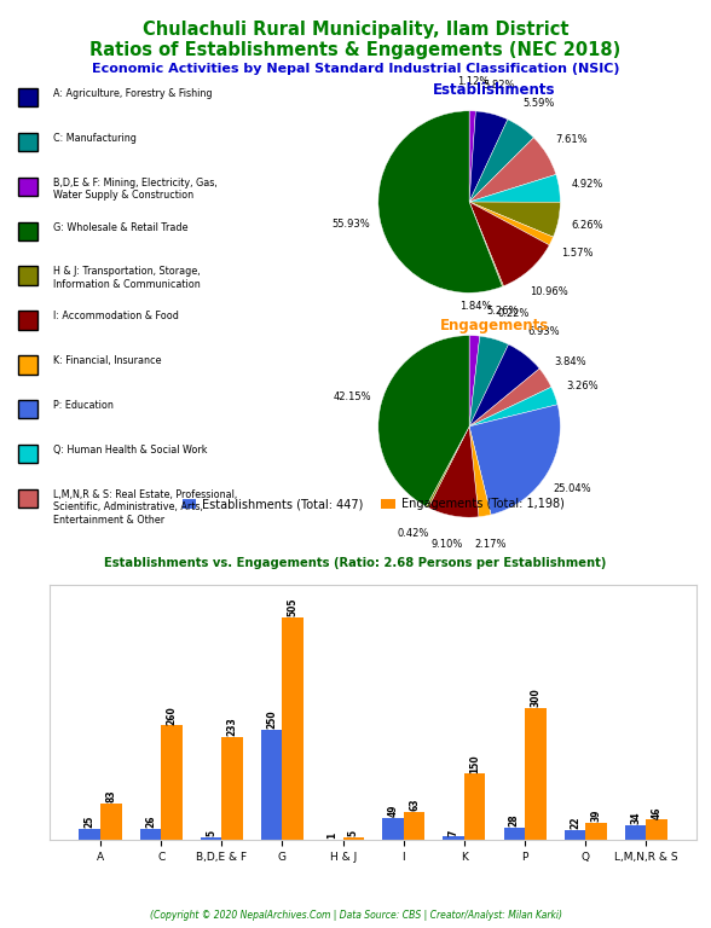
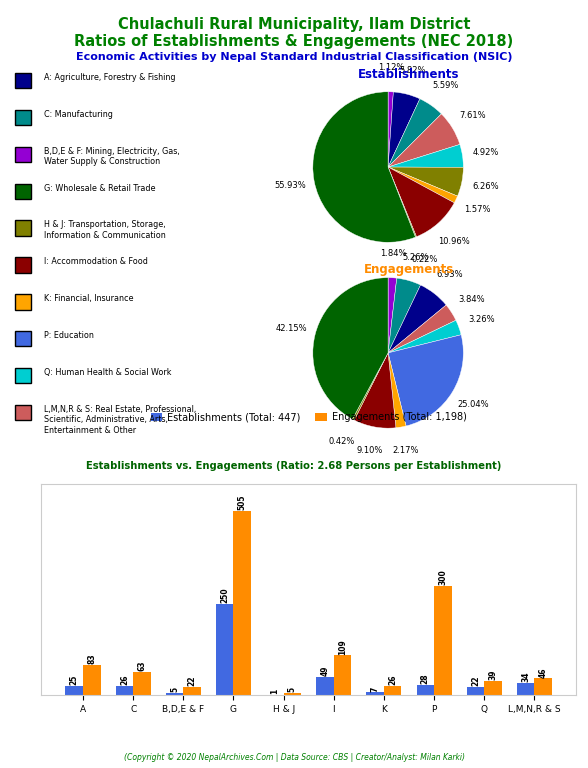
Engagements (Total: 1,198)/C: 260 -> 63
Engagements (Total: 1,198)/B,D,E & F: 233 -> 22
Engagements (Total: 1,198)/I: 63 -> 109
Engagements (Total: 1,198)/K: 150 -> 26
